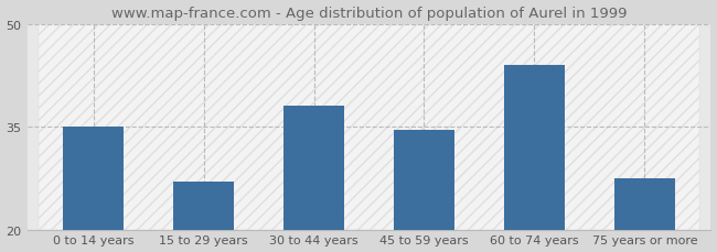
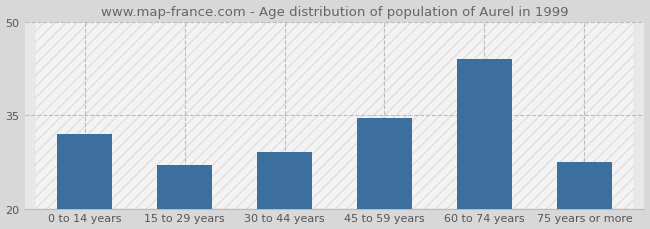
0 to 14 years: 35.0 -> 32.0
30 to 44 years: 38.0 -> 29.0
